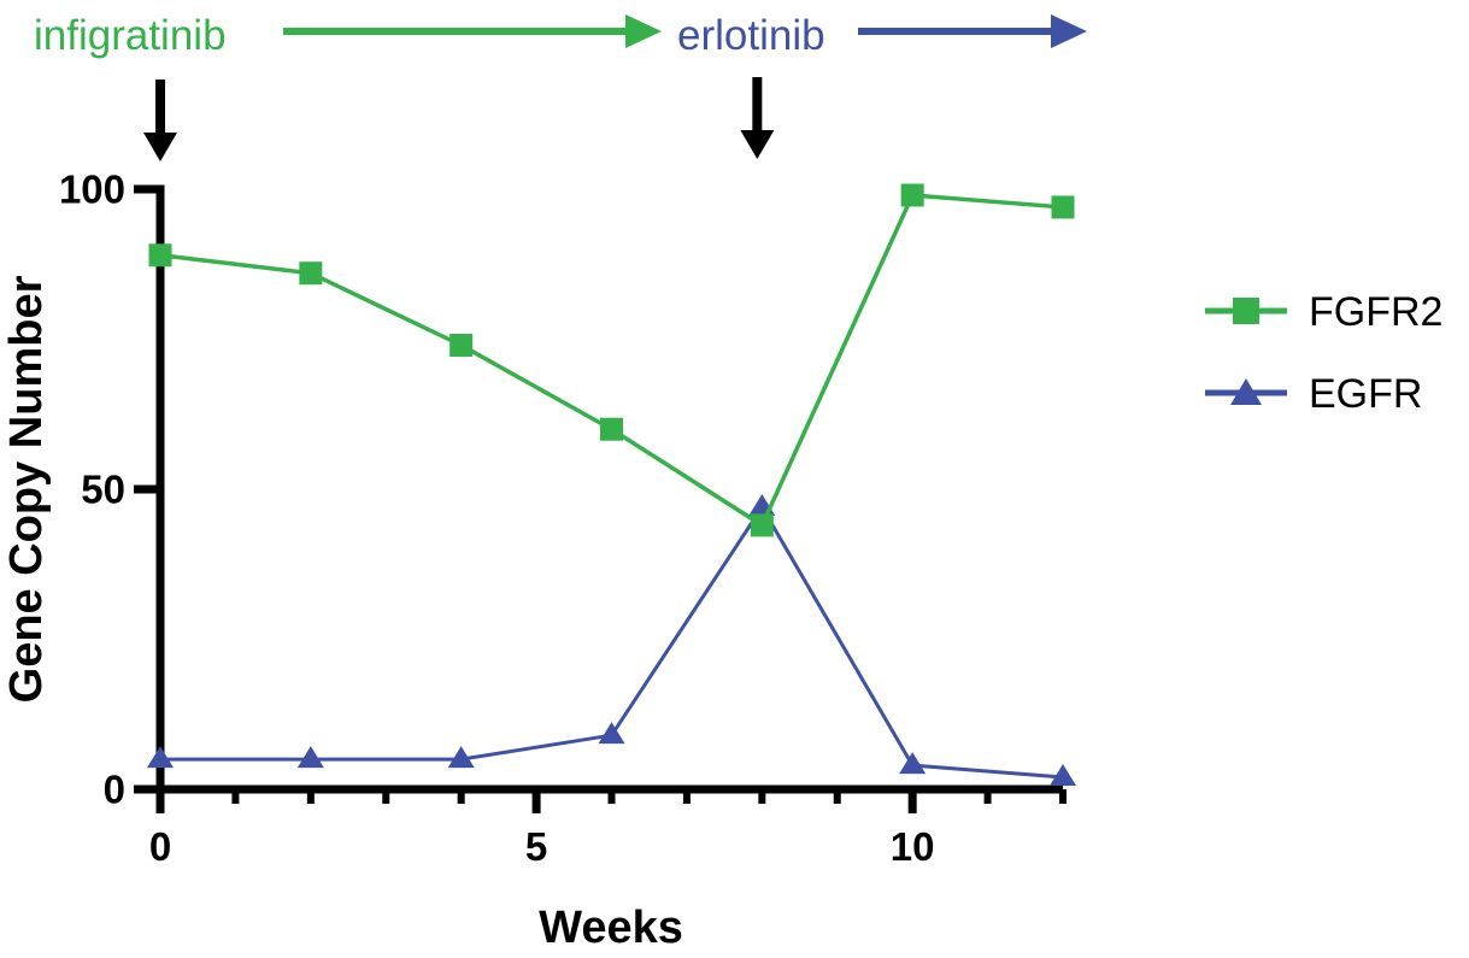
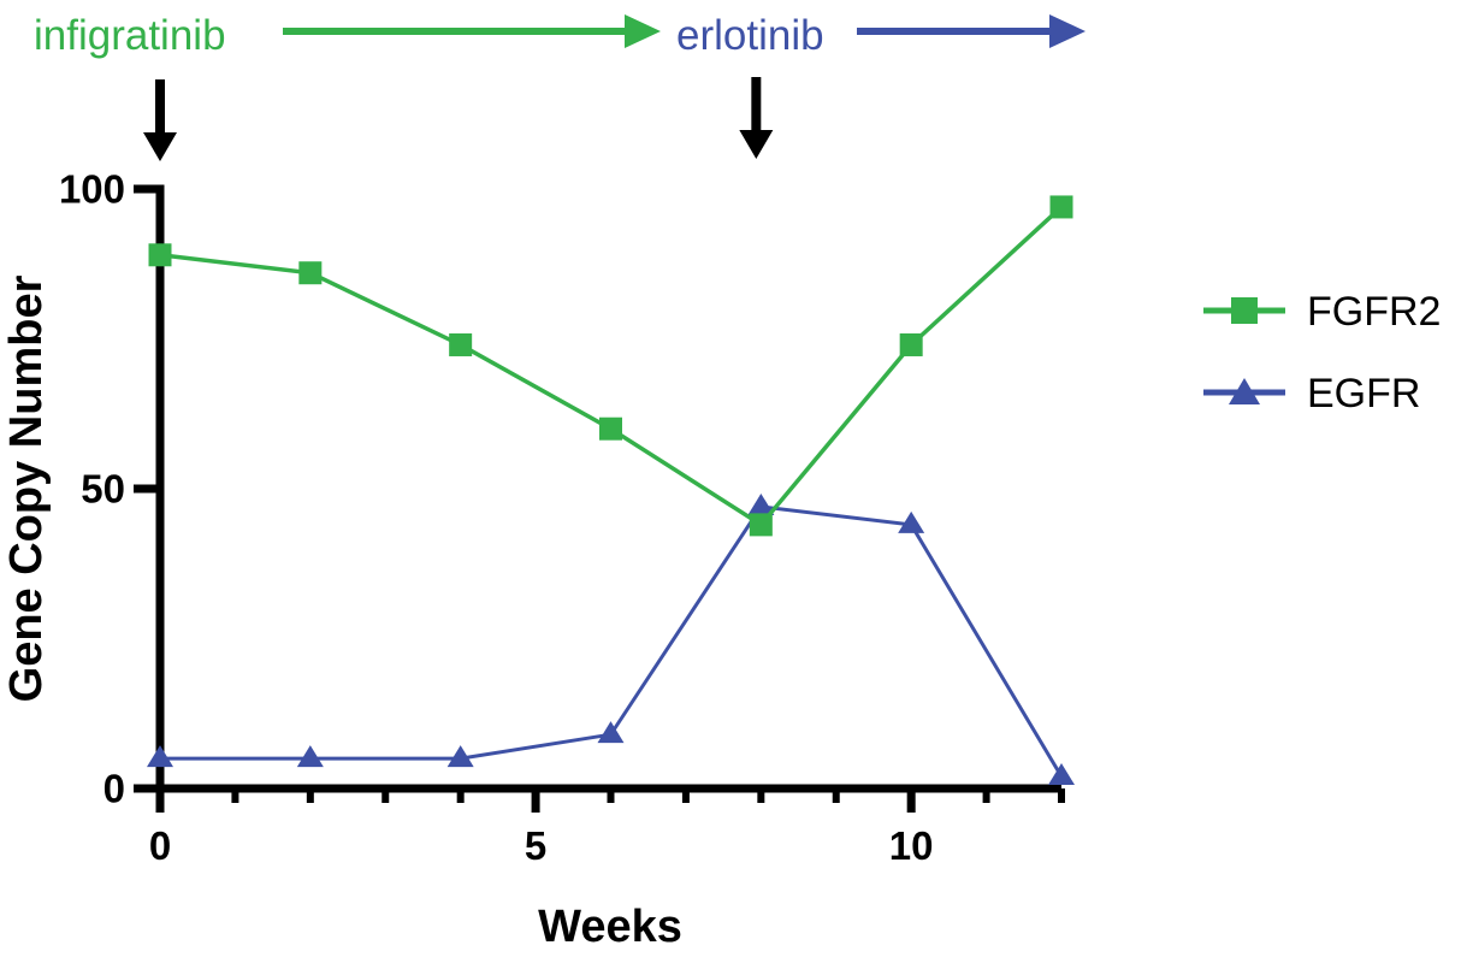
FGFR2/10: 99 -> 74
EGFR/10: 4 -> 44
